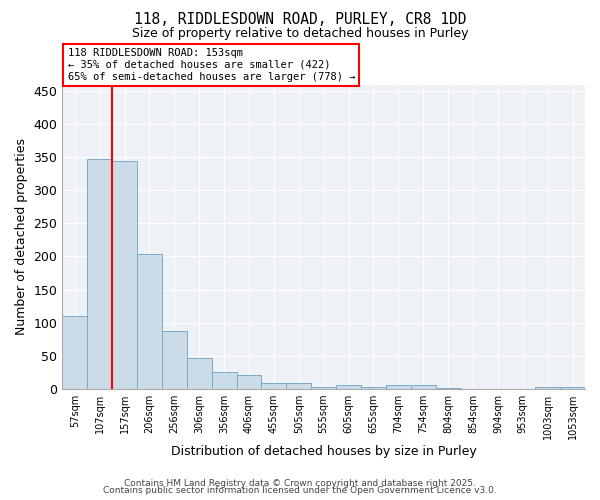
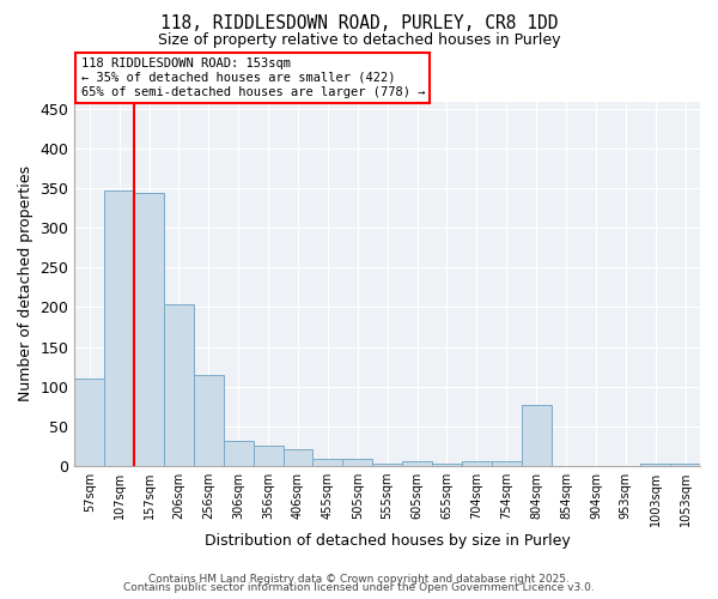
256sqm: 87 -> 114
306sqm: 47 -> 32
804sqm: 1 -> 76
